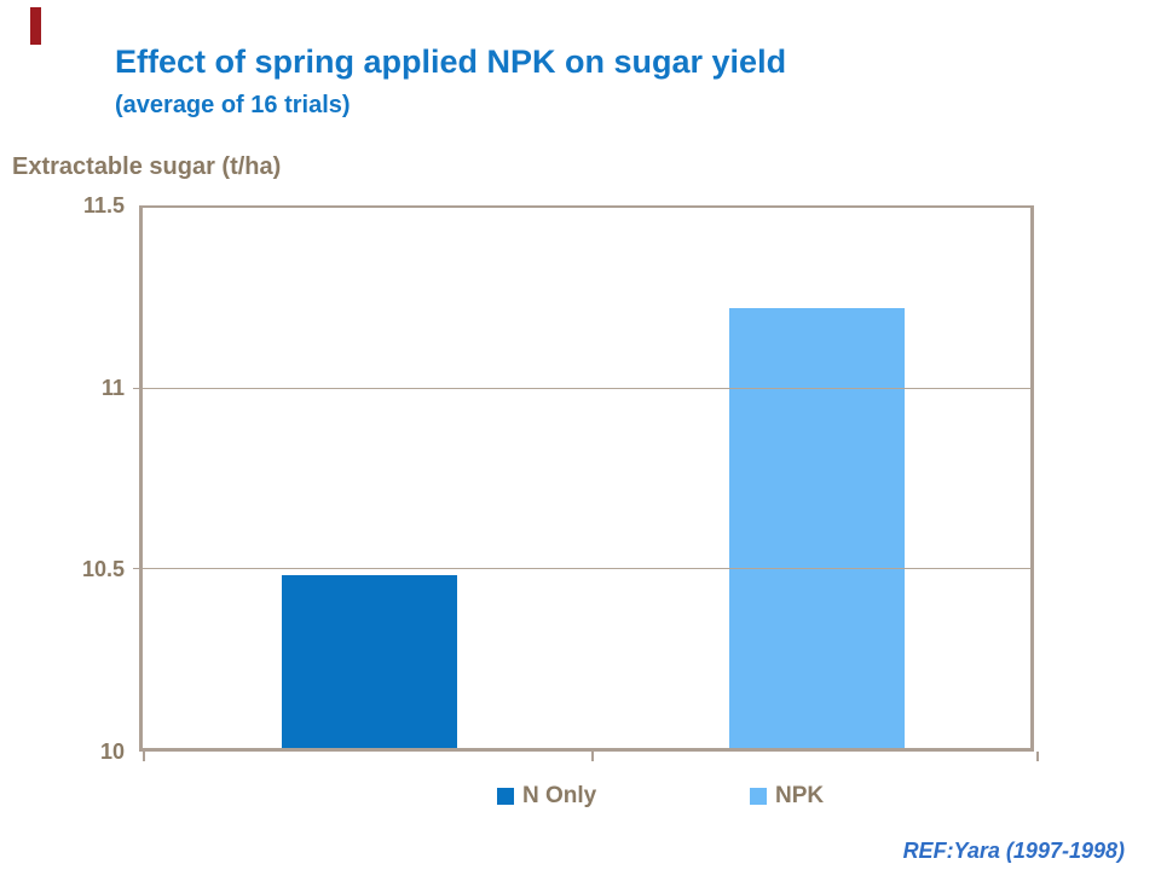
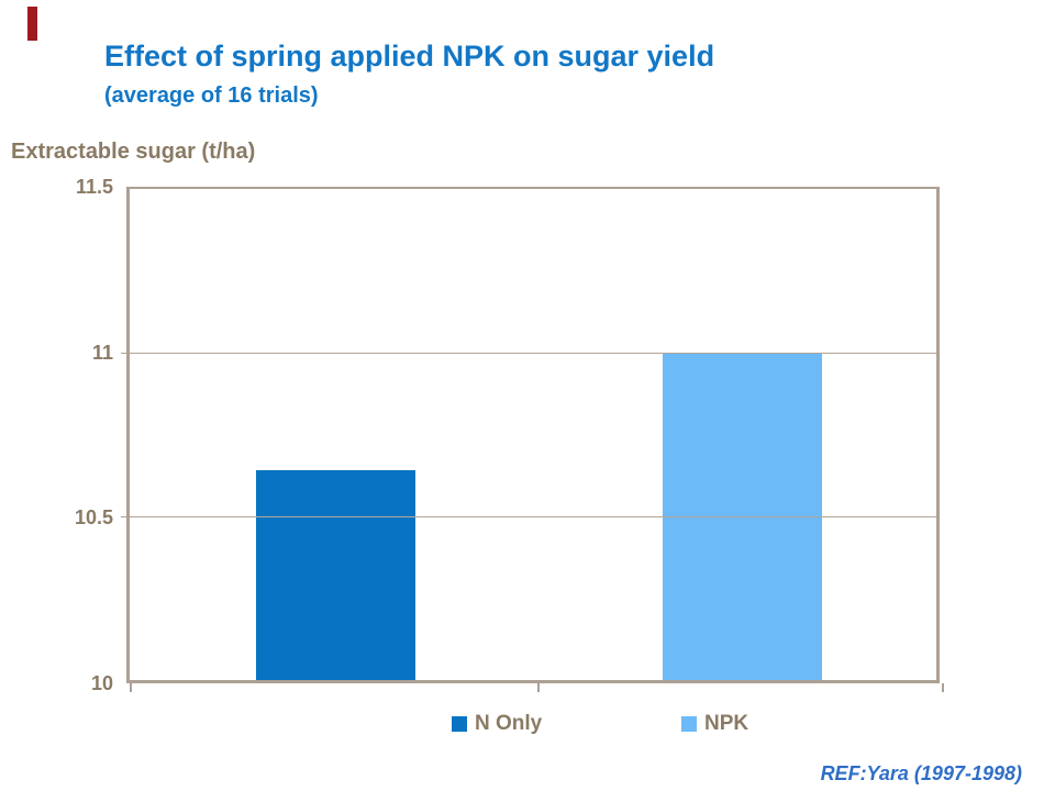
N Only: 10.48 -> 10.64
NPK: 11.22 -> 11.00
